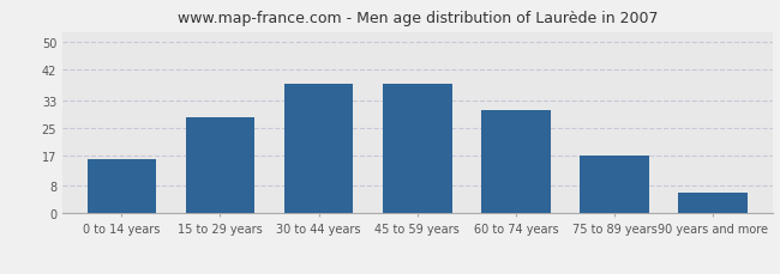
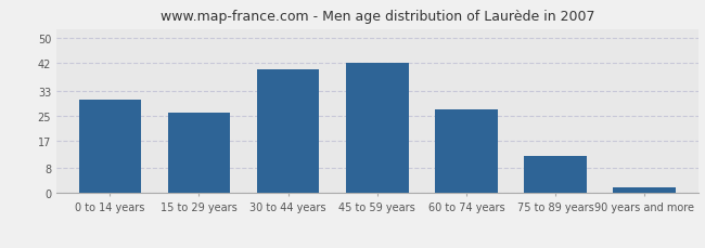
0 to 14 years: 16 -> 30
15 to 29 years: 28 -> 26
30 to 44 years: 38 -> 40
45 to 59 years: 38 -> 42
60 to 74 years: 30 -> 27
75 to 89 years: 17 -> 12
90 years and more: 6 -> 2
